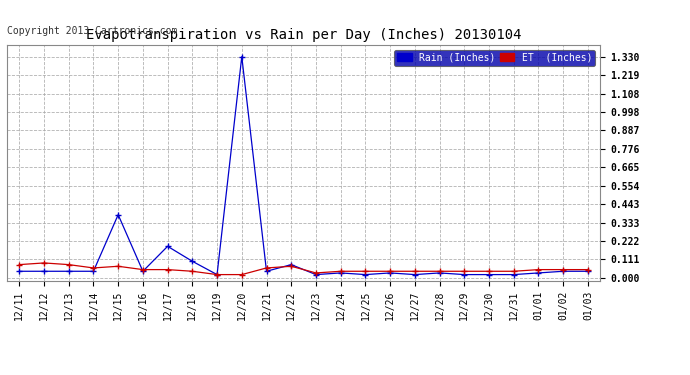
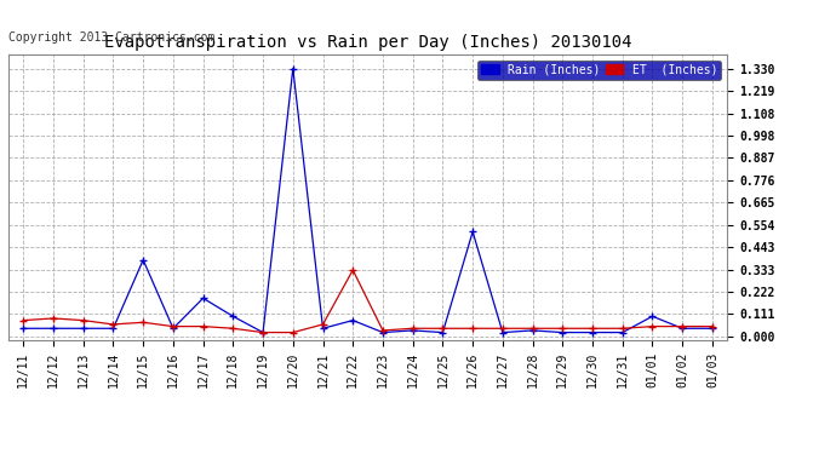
ET (Inches)/12/22: 0.07 -> 0.33
Rain (Inches)/12/26: 0.03 -> 0.52
Rain (Inches)/01/01: 0.03 -> 0.10
